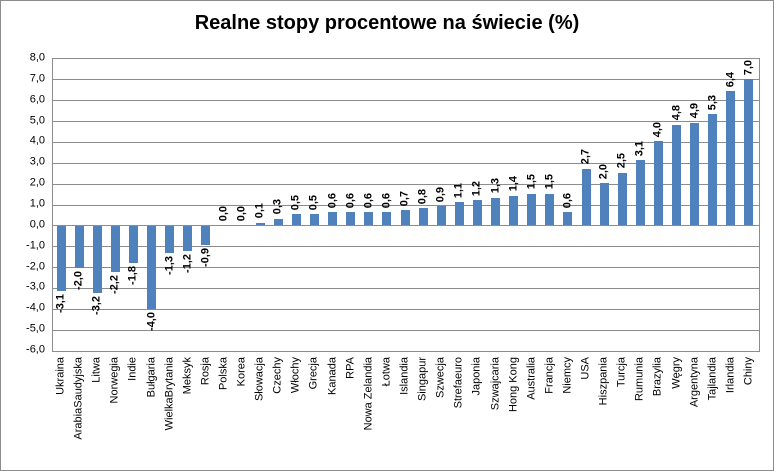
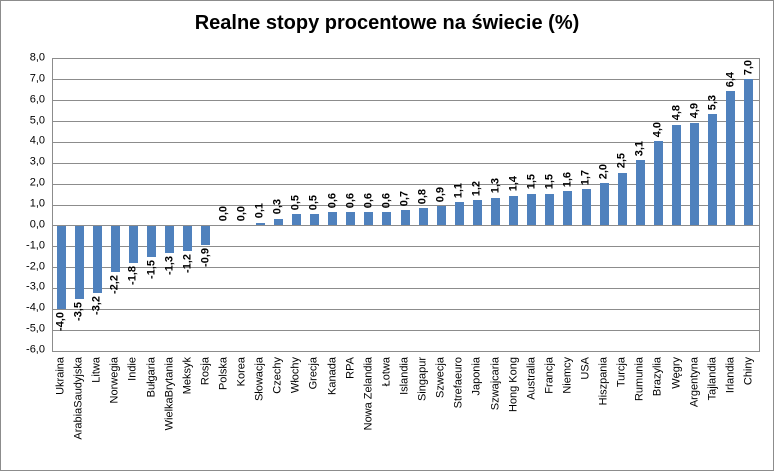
Ukraina: -3,1 -> -4,0
ArabiaSaudyjska: -2,0 -> -3,5
Bułgaria: -4,0 -> -1,5
Niemcy: 0,6 -> 1,6
USA: 2,7 -> 1,7
